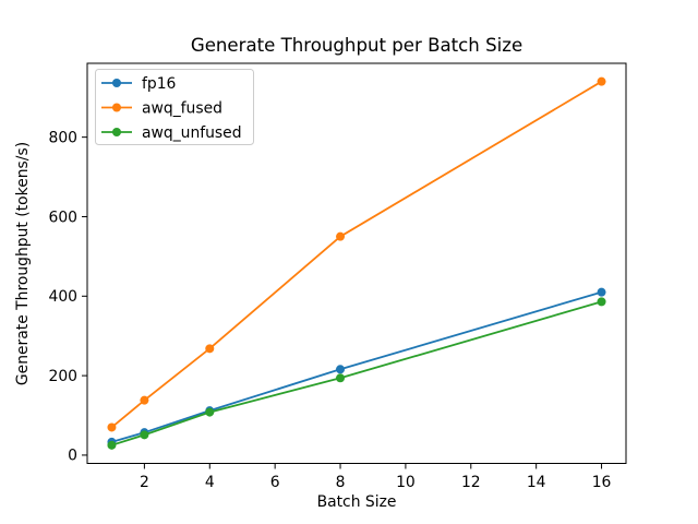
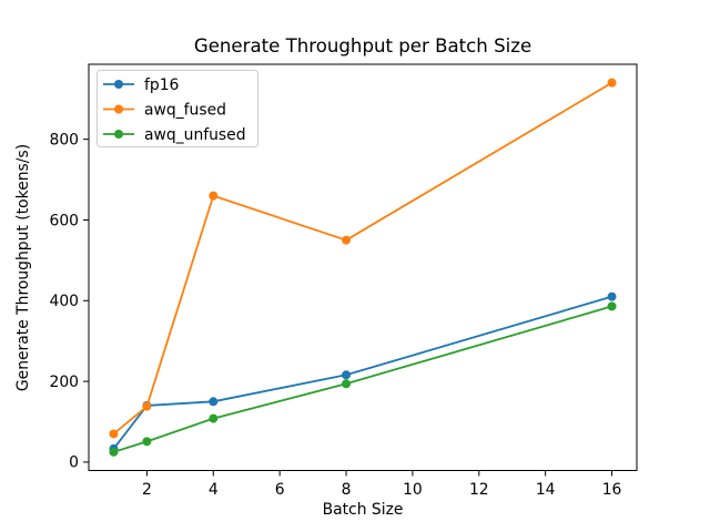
fp16/2: 60 -> 140
fp16/4: 110 -> 150
awq_fused/4: 270 -> 660
